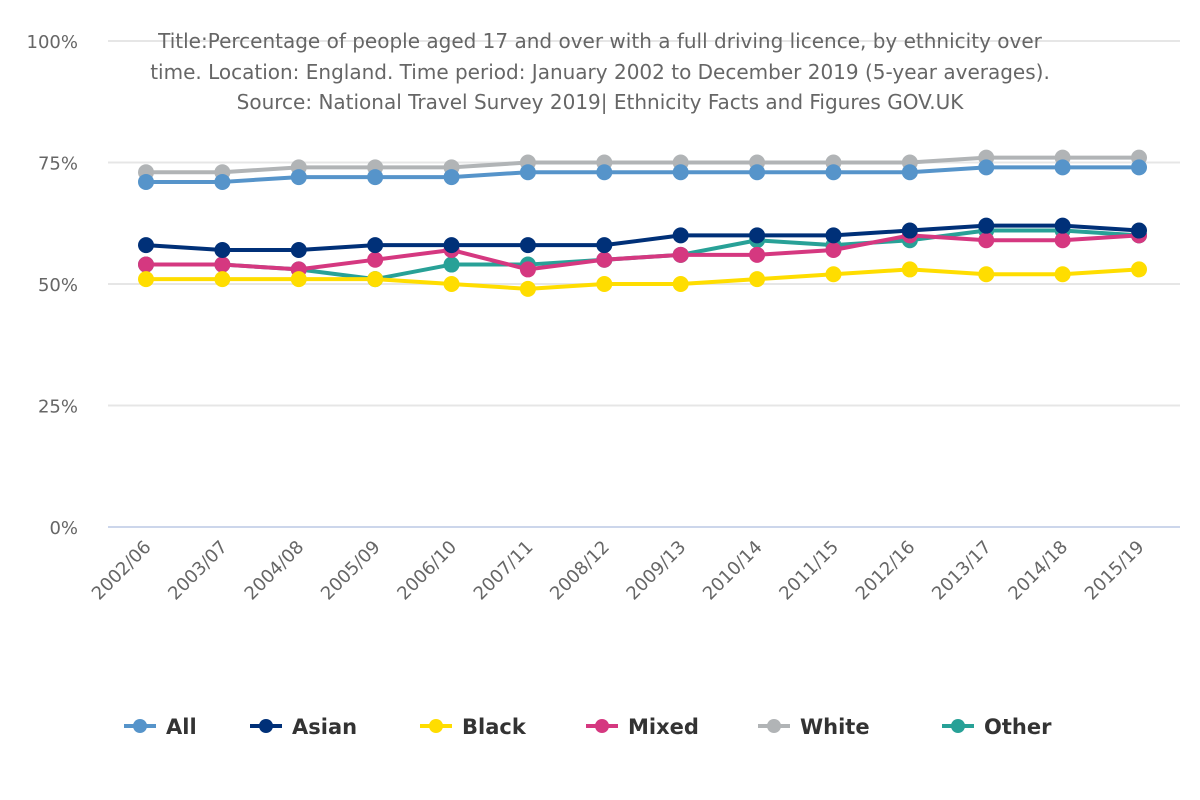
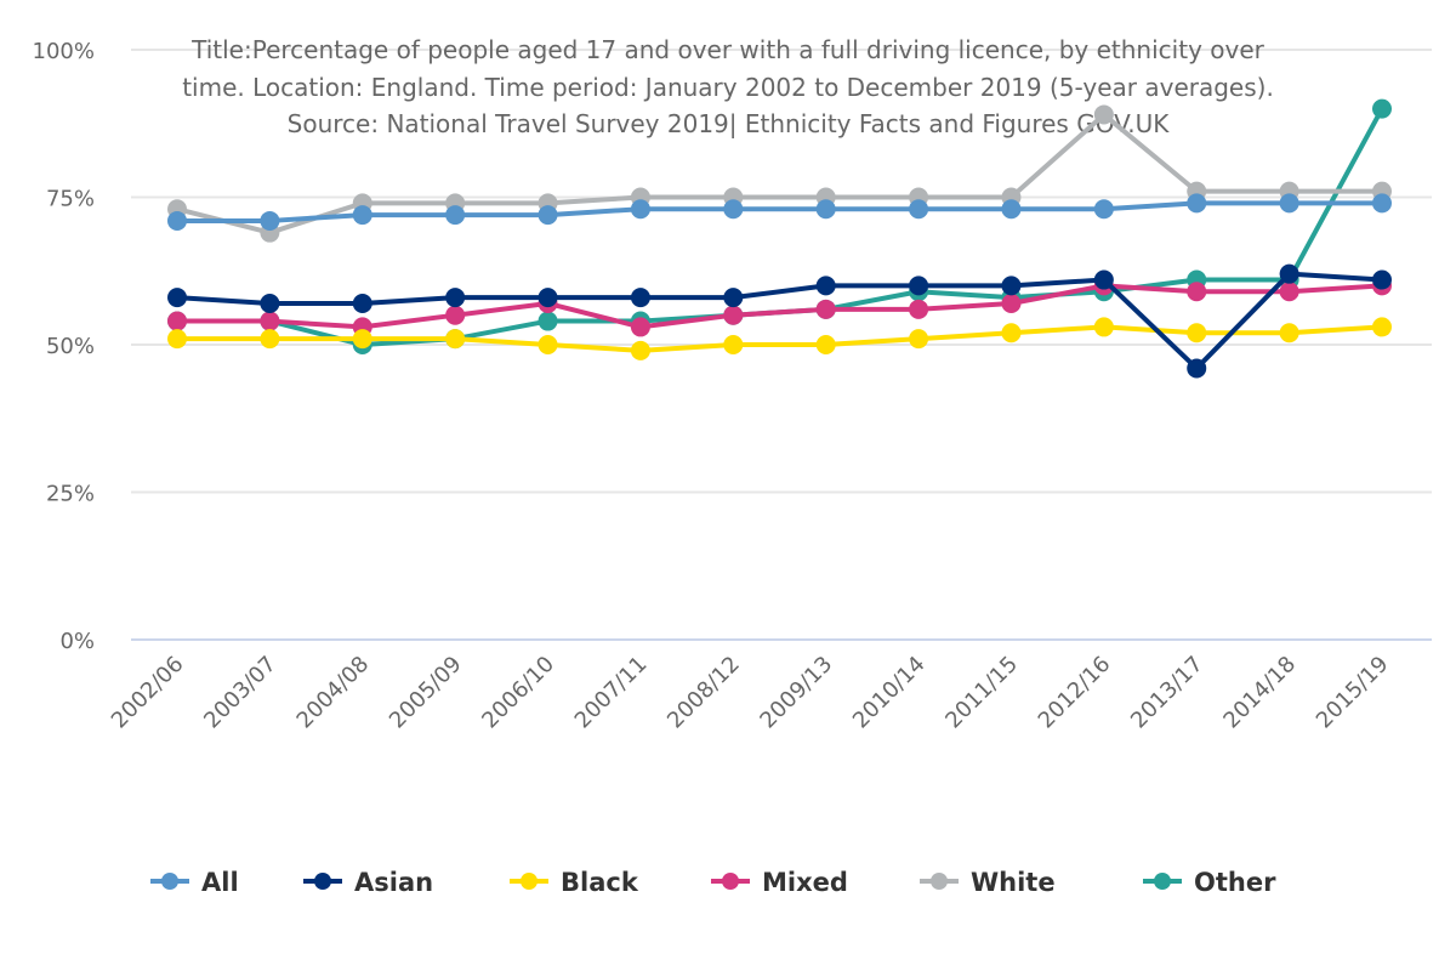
White/2003/07: 73% -> 69%
Other/2004/08: 53% -> 50%
White/2012/16: 75% -> 89%
Asian/2013/17: 62% -> 46%
Other/2015/19: 60% -> 90%
